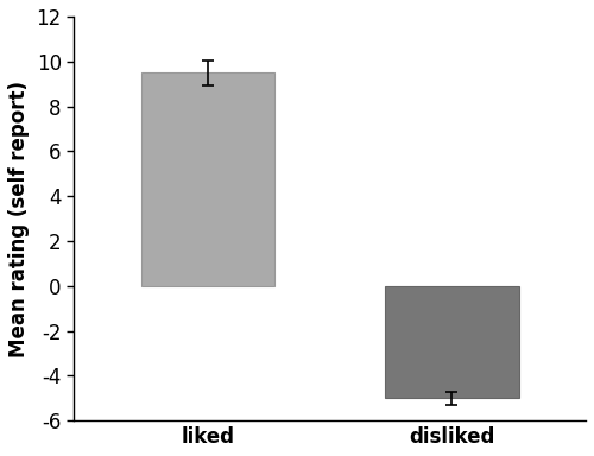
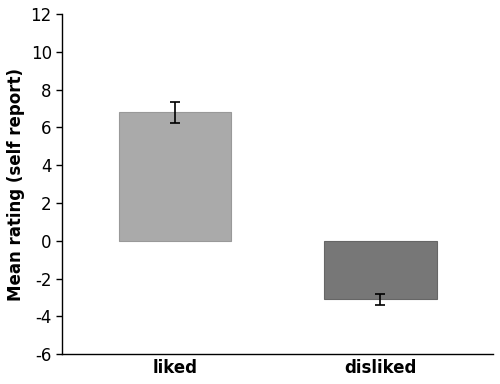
liked: 9.5 -> 6.8
disliked: -5.0 -> -3.1
